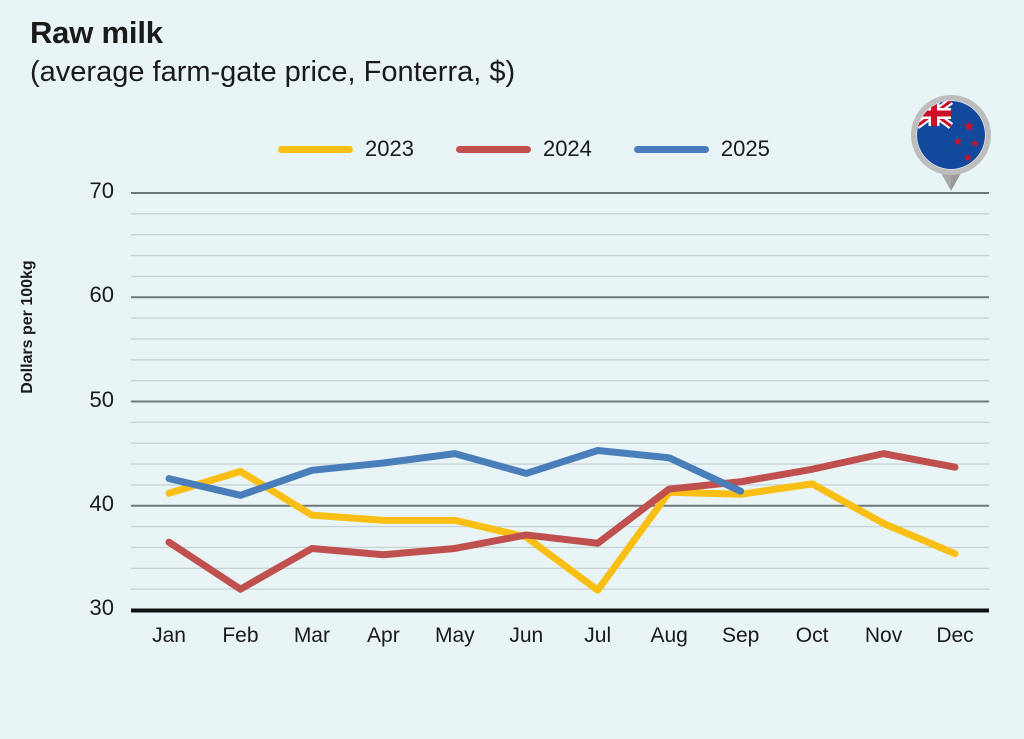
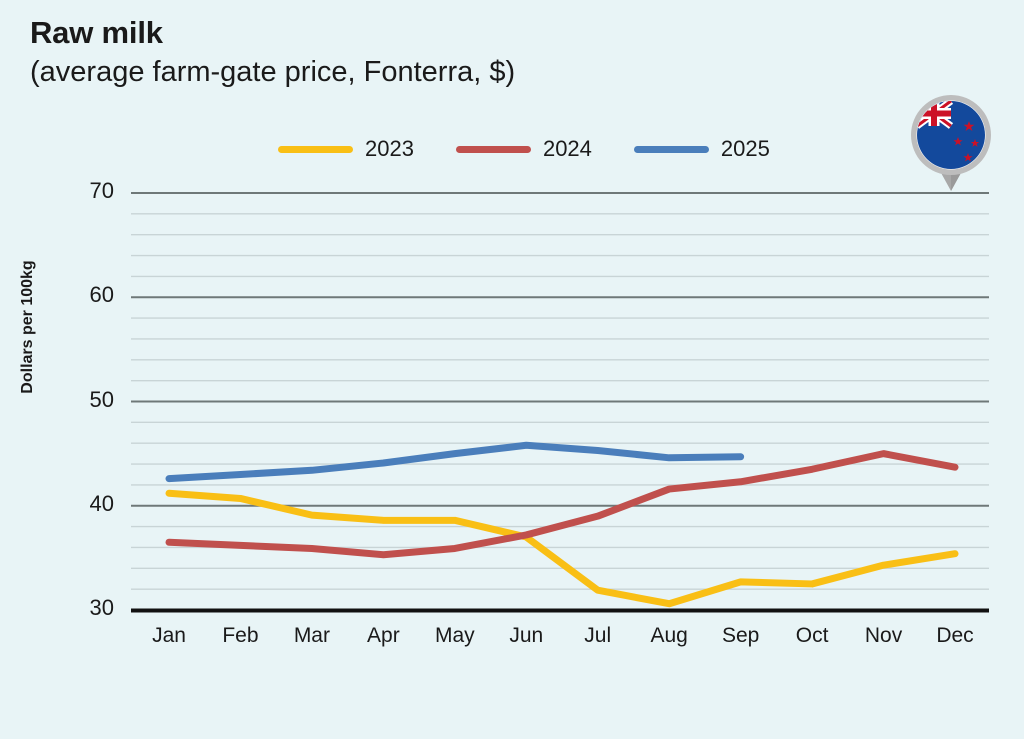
2023/Feb: 43.3 -> 40.7
2024/Feb: 32.0 -> 36.2
2025/Feb: 41.0 -> 43.0
2025/Jun: 43.1 -> 45.8
2024/Jul: 36.4 -> 39.0
2023/Aug: 41.3 -> 30.6
2023/Sep: 41.1 -> 32.7
2025/Sep: 41.4 -> 44.7
2023/Oct: 42.1 -> 32.5
2023/Nov: 38.3 -> 34.3
